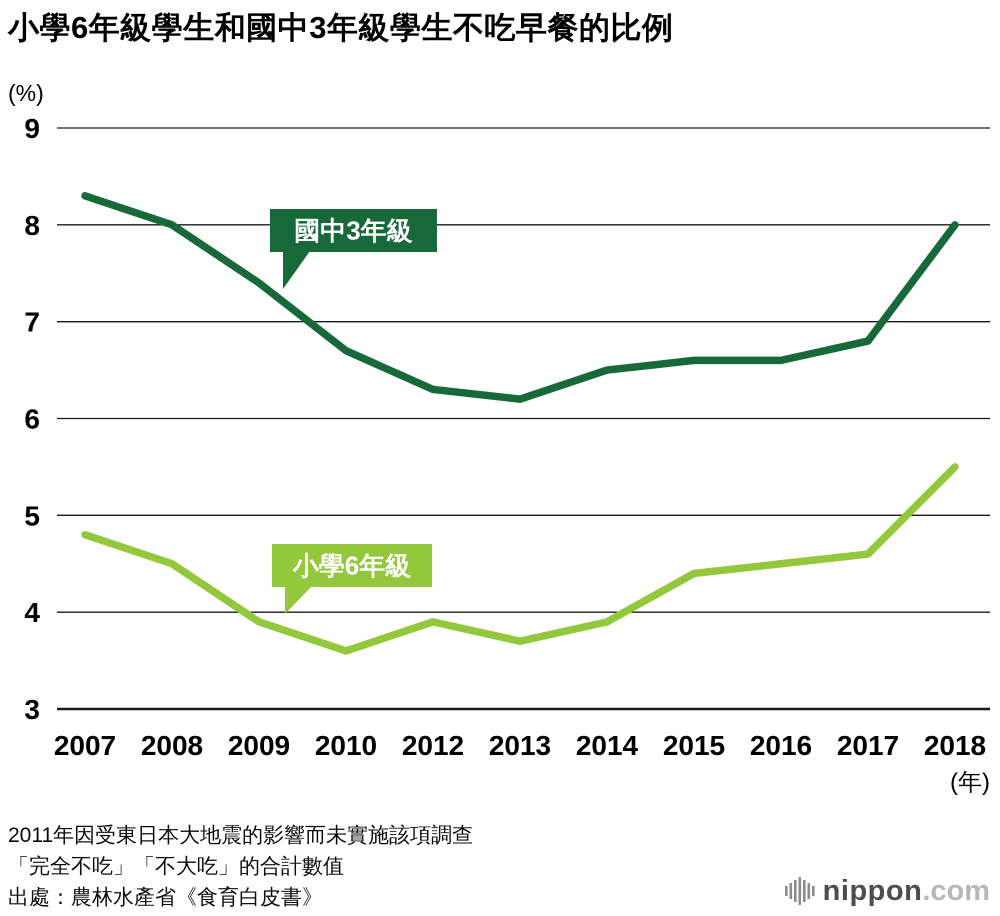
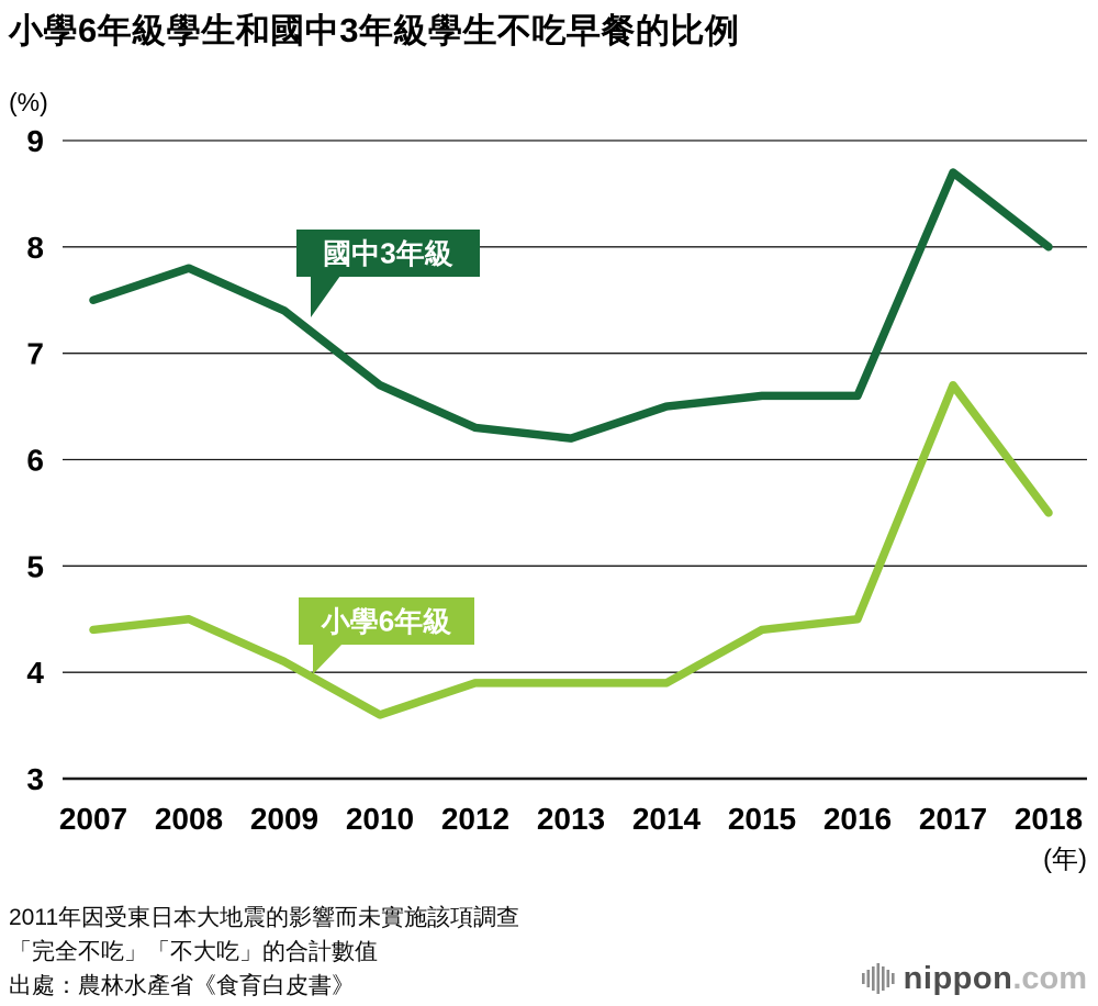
國中3年級/2007: 8.3 -> 7.5
小學6年級/2007: 4.8 -> 4.4
國中3年級/2008: 8.0 -> 7.8
小學6年級/2009: 3.9 -> 4.1
小學6年級/2013: 3.7 -> 3.9
國中3年級/2017: 6.8 -> 8.7
小學6年級/2017: 4.6 -> 6.7
